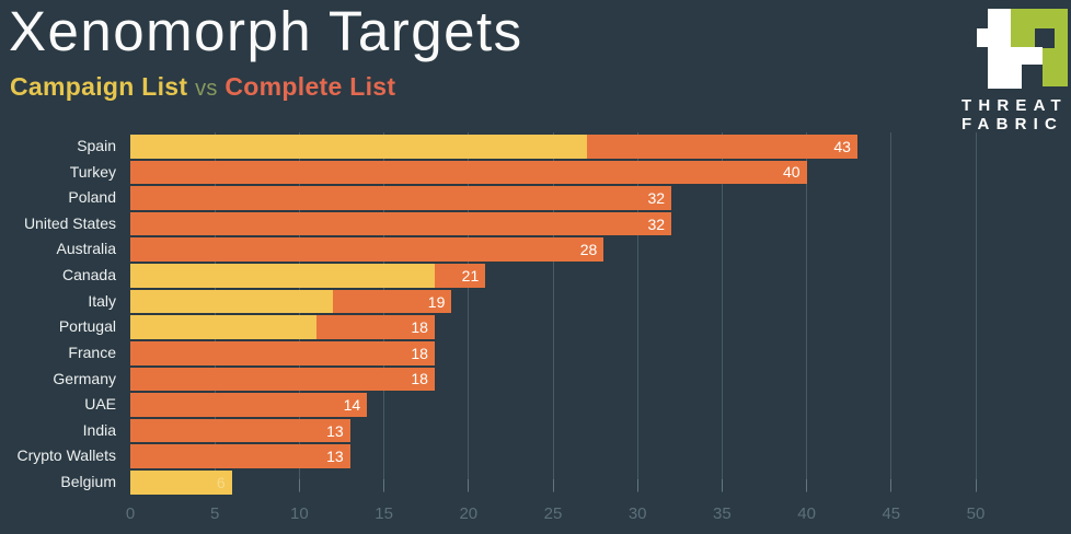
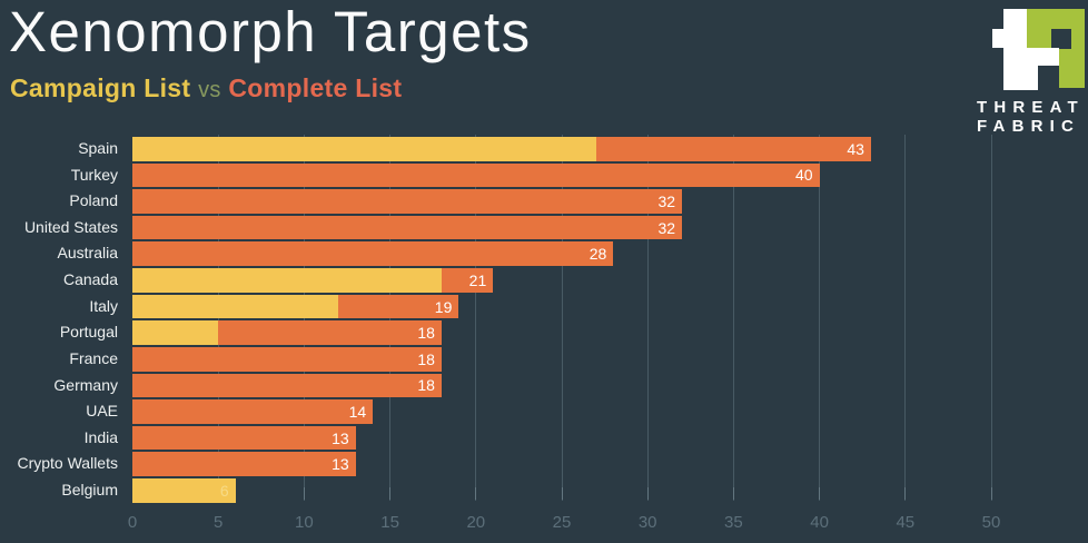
Campaign List/Portugal: 11 -> 5
